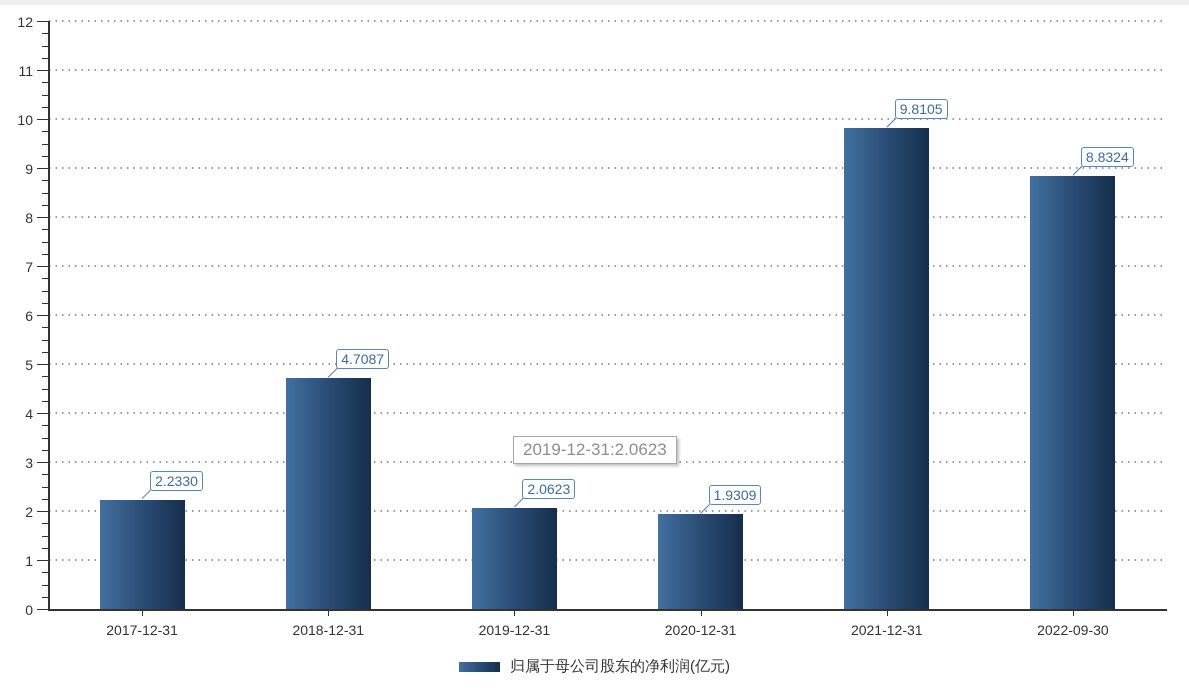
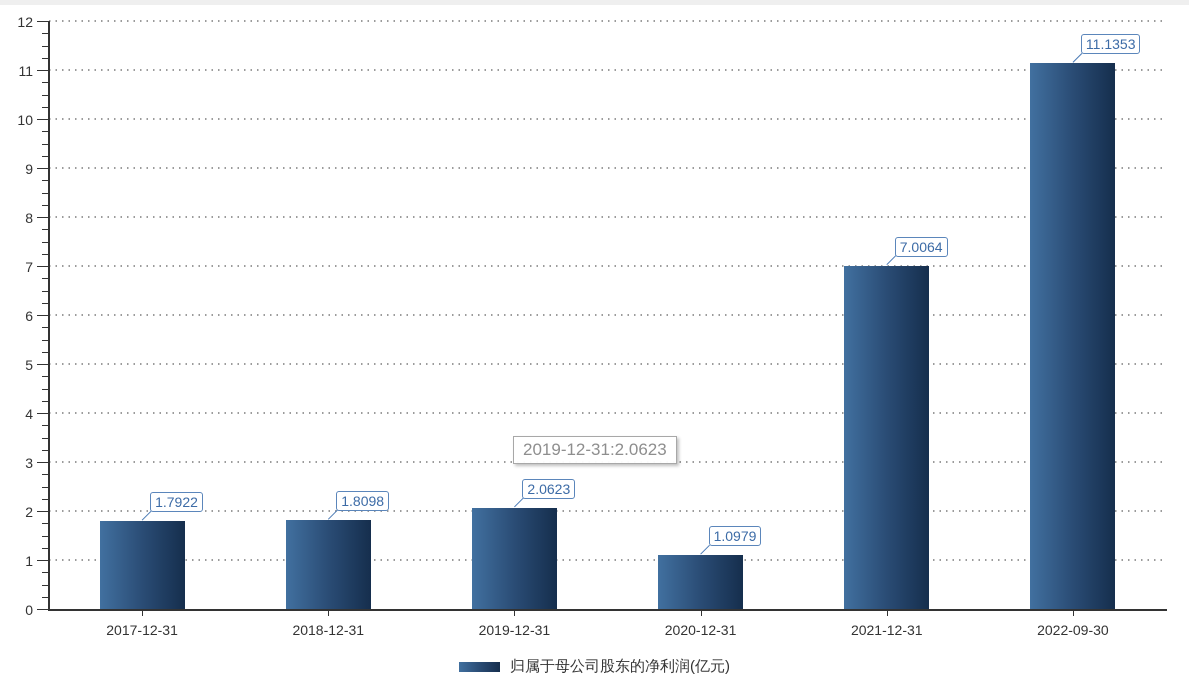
2017-12-31: 2.2330 -> 1.7922
2018-12-31: 4.7087 -> 1.8098
2020-12-31: 1.9309 -> 1.0979
2021-12-31: 9.8105 -> 7.0064
2022-09-30: 8.8324 -> 11.1353
